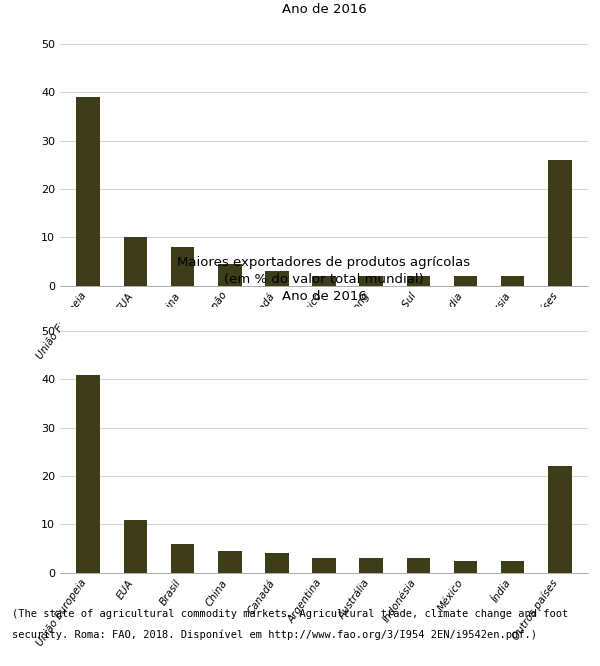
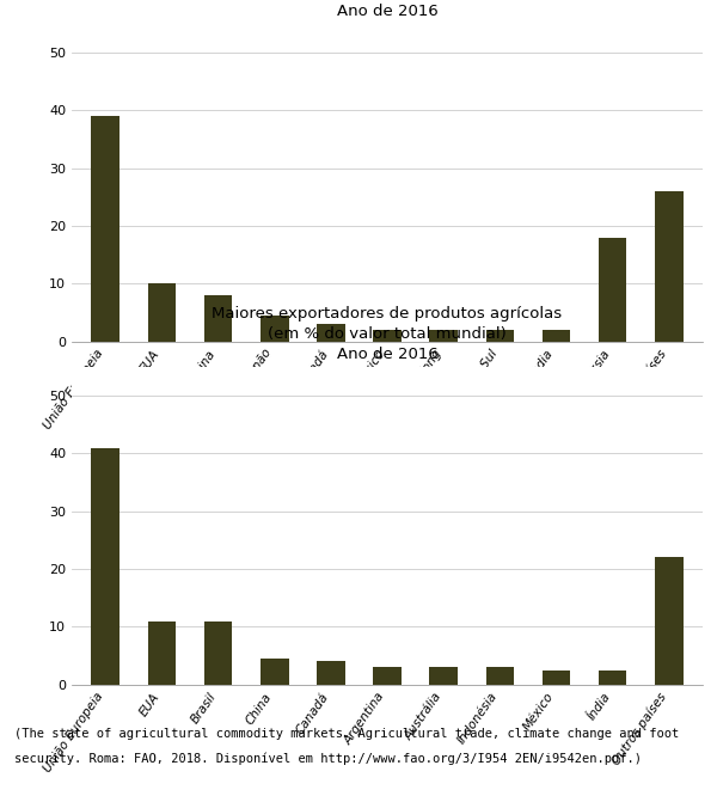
Rússia: 2.0 -> 18.0
Brasil: 6.0 -> 11.0
